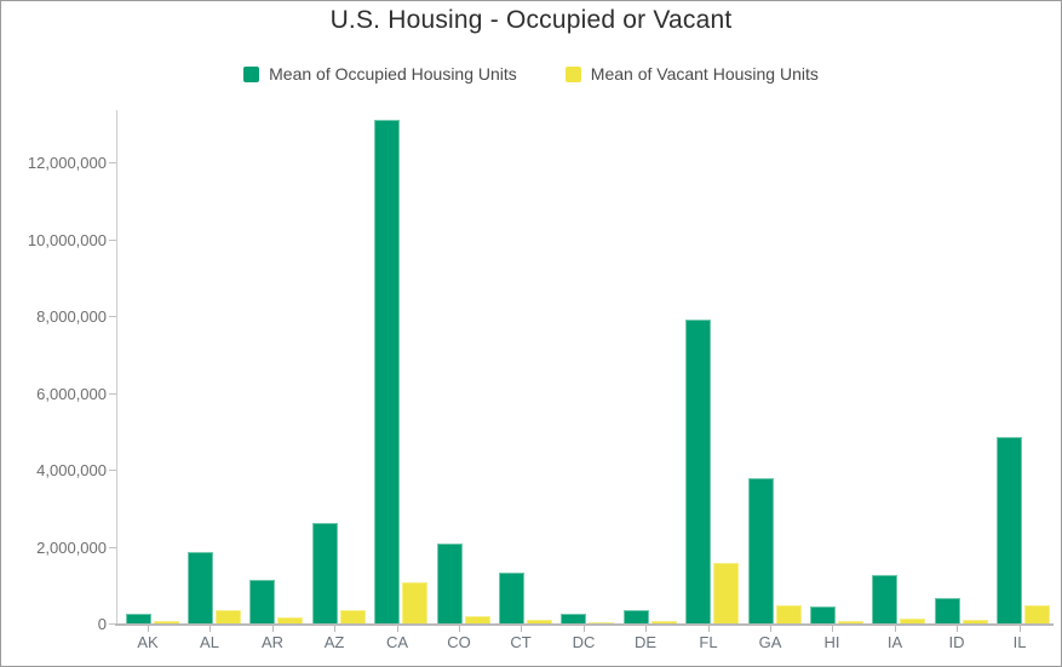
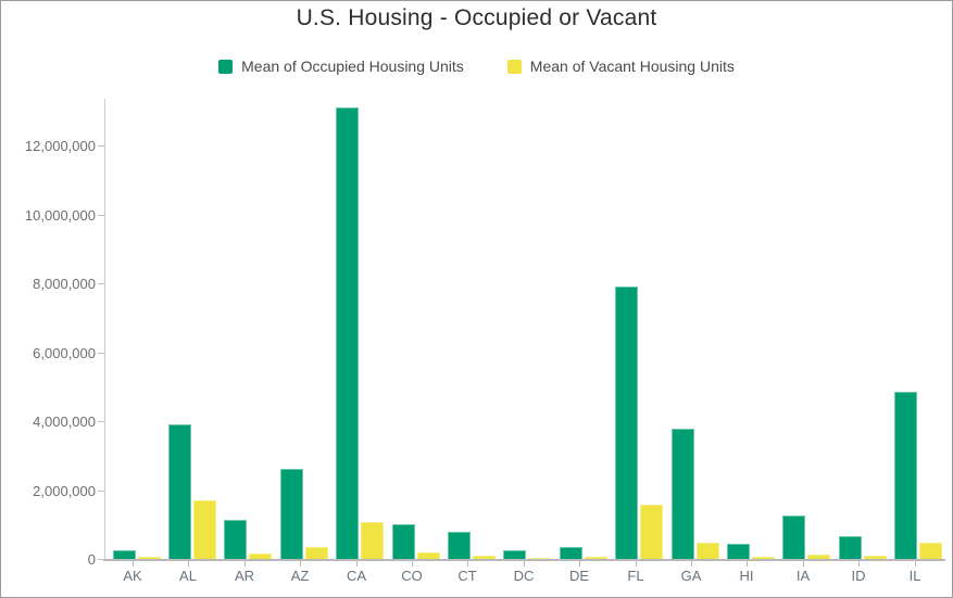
Mean of Occupied Housing Units/AL: 1800000 -> 3900000
Mean of Vacant Housing Units/AL: 300000 -> 1700000
Mean of Occupied Housing Units/CO: 2100000 -> 1000000
Mean of Occupied Housing Units/CT: 1300000 -> 800000
